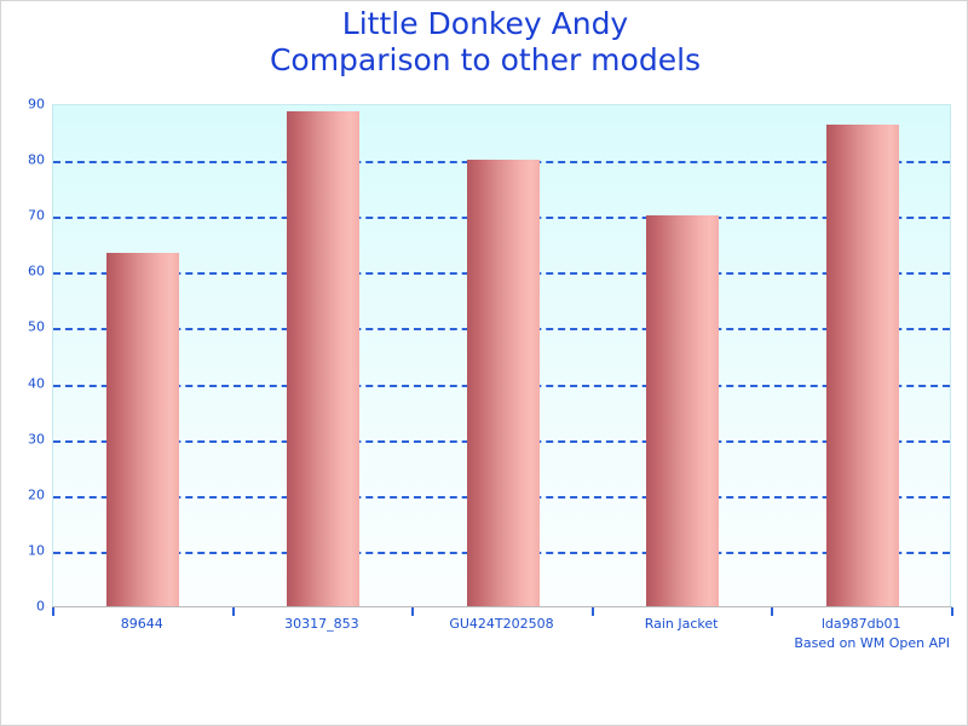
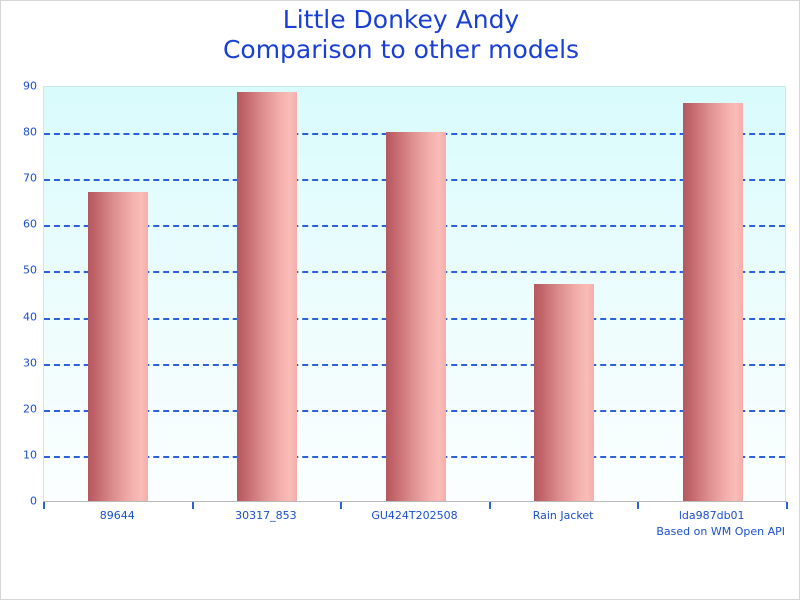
89644: 63 -> 67
Rain Jacket: 70 -> 47
